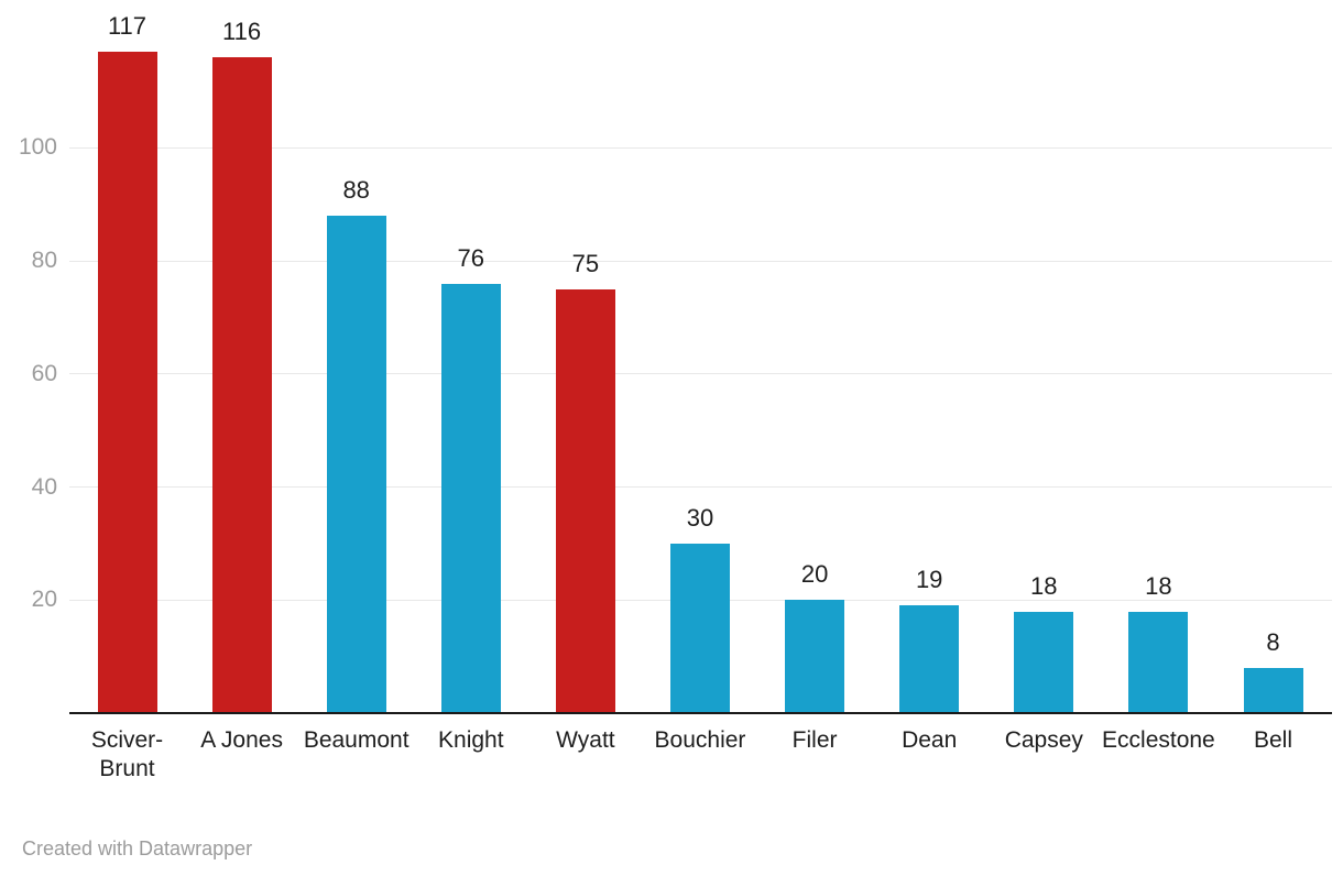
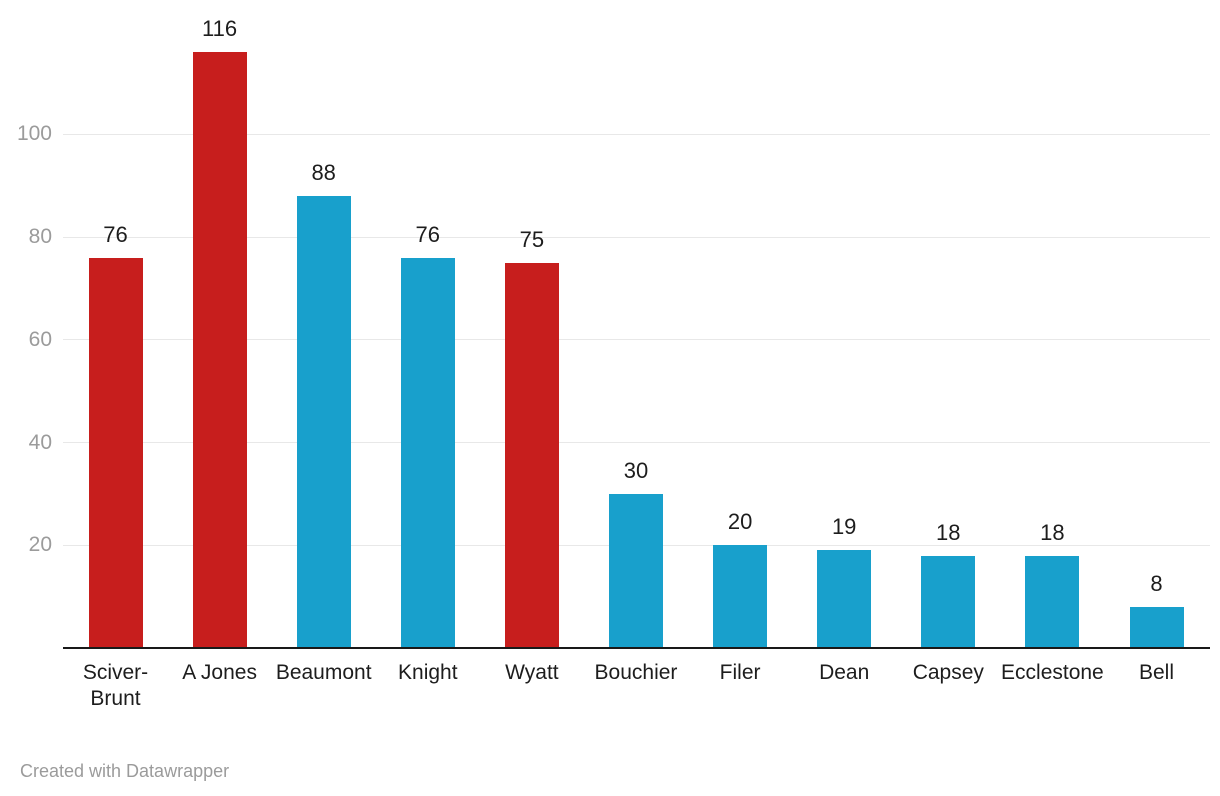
Sciver-Brunt: 117 -> 76
